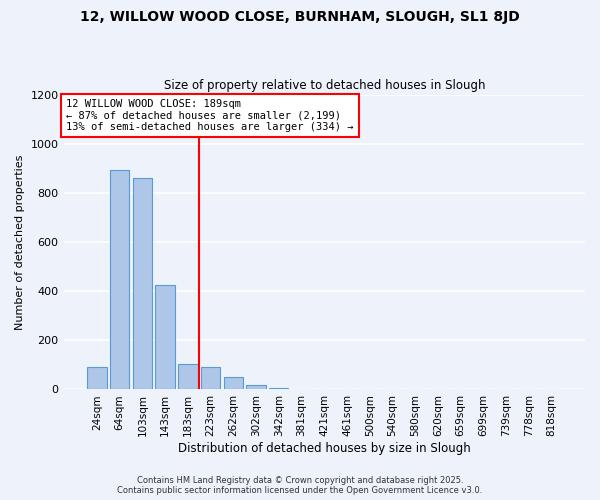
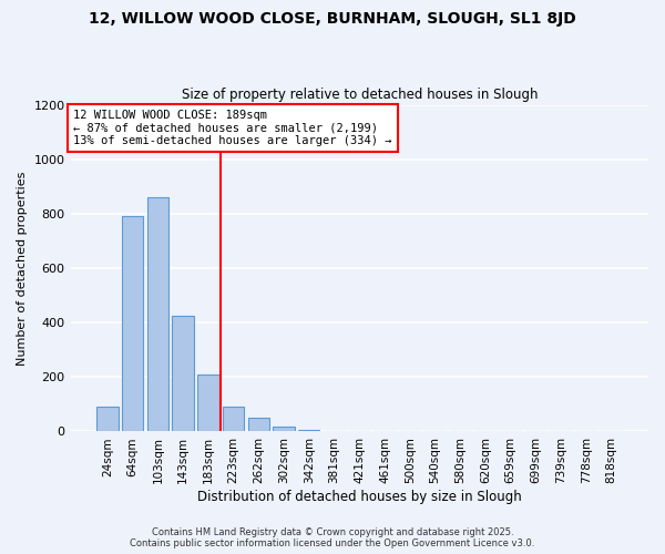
64sqm: 895 -> 790
183sqm: 105 -> 210
